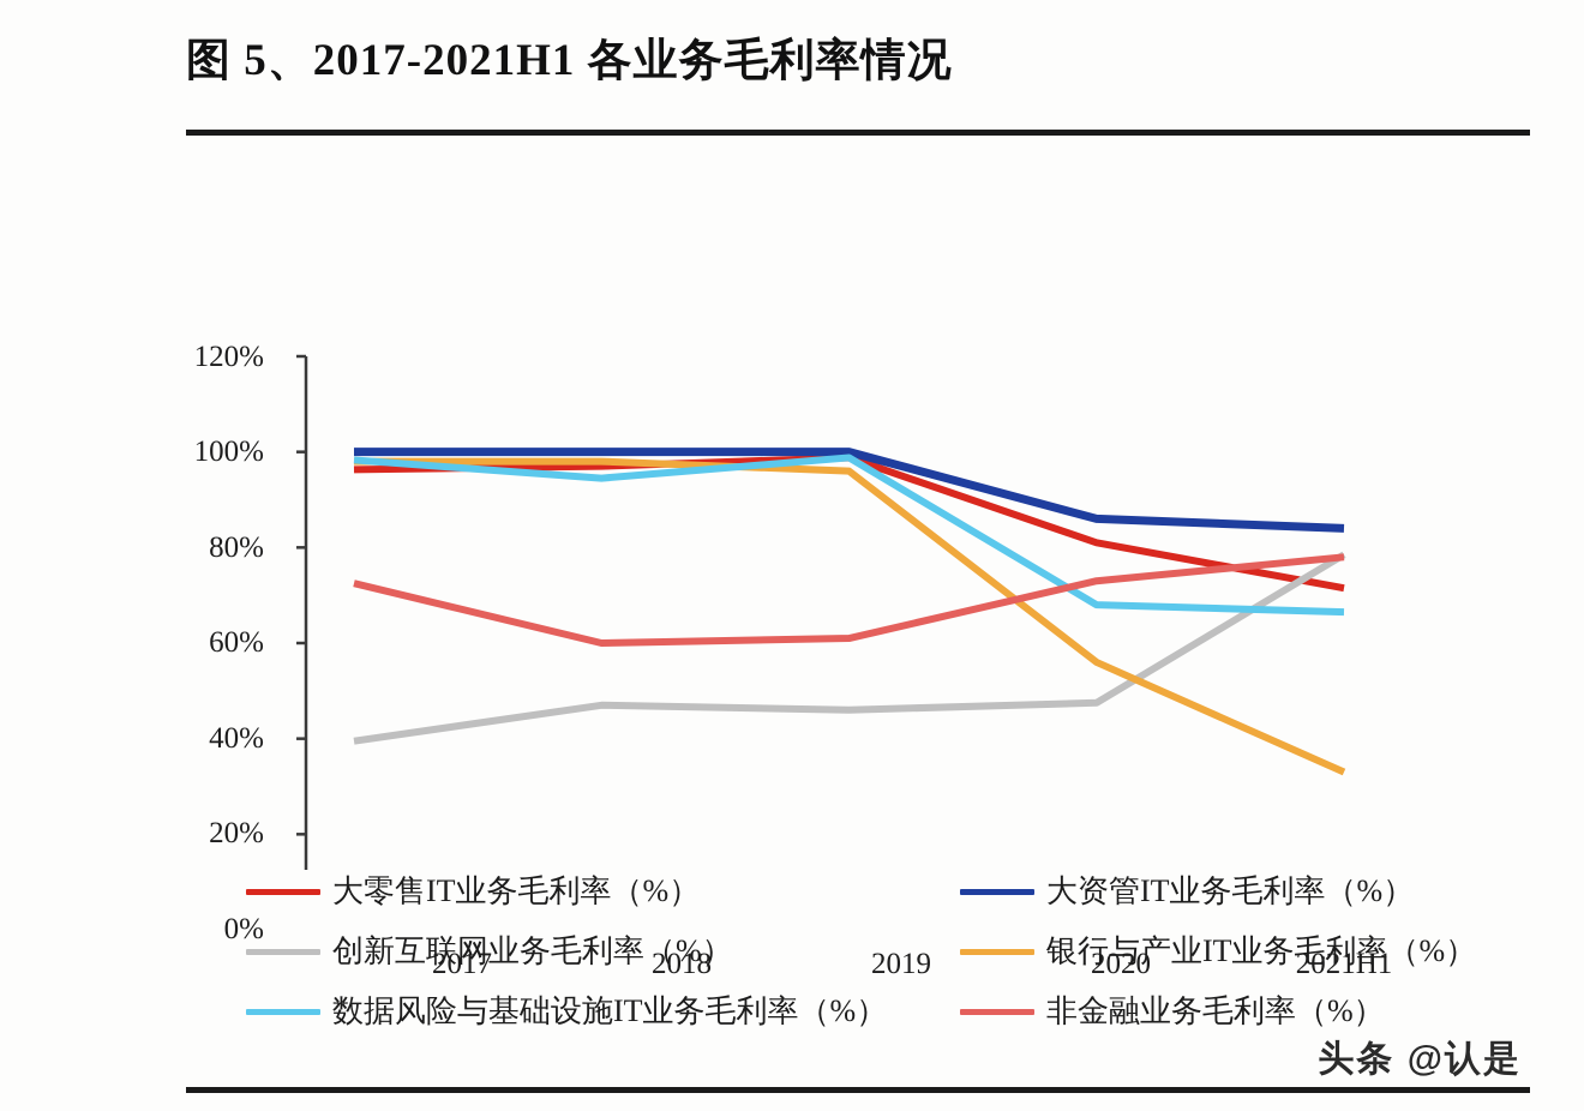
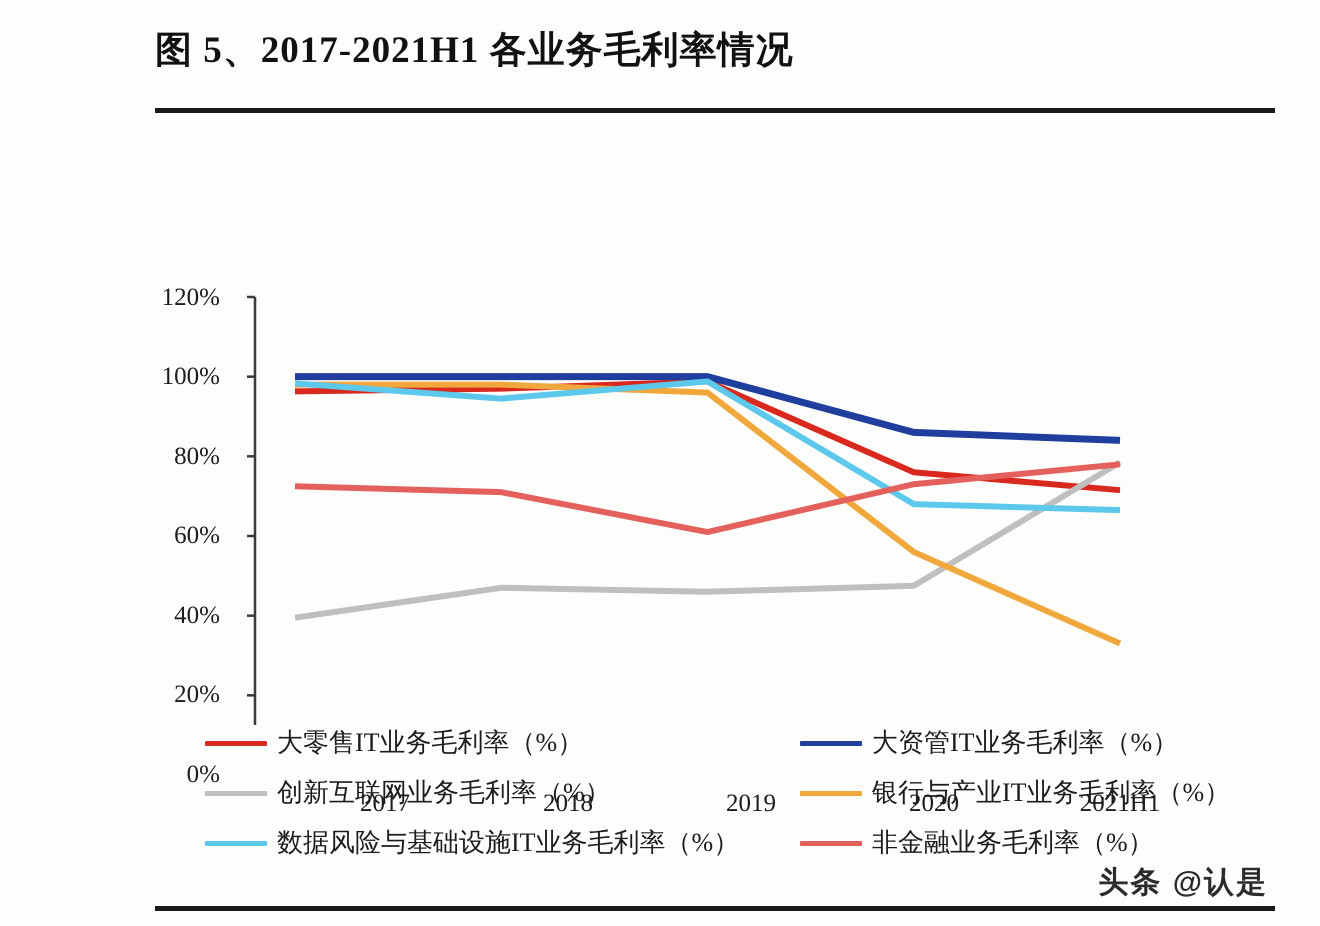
非金融业务毛利率（%）/2018: 60% -> 71%
大零售IT业务毛利率（%）/2020: 81% -> 76%
